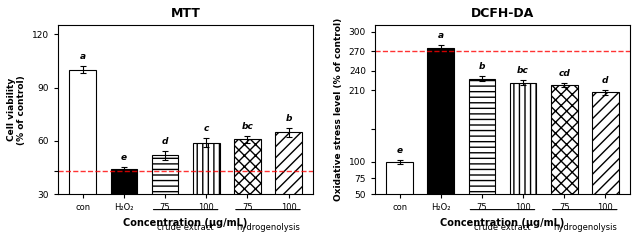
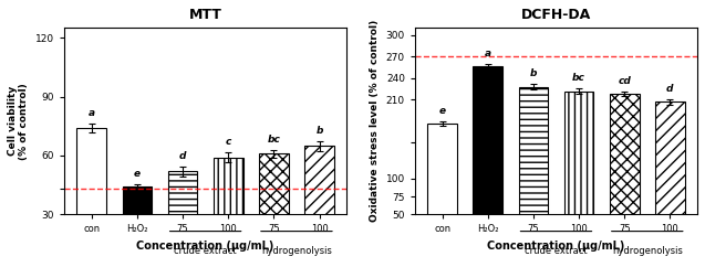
MTT/con: 100 -> 74
DCFH-DA/con: 100 -> 176
DCFH-DA/H₂O₂: 275 -> 256
